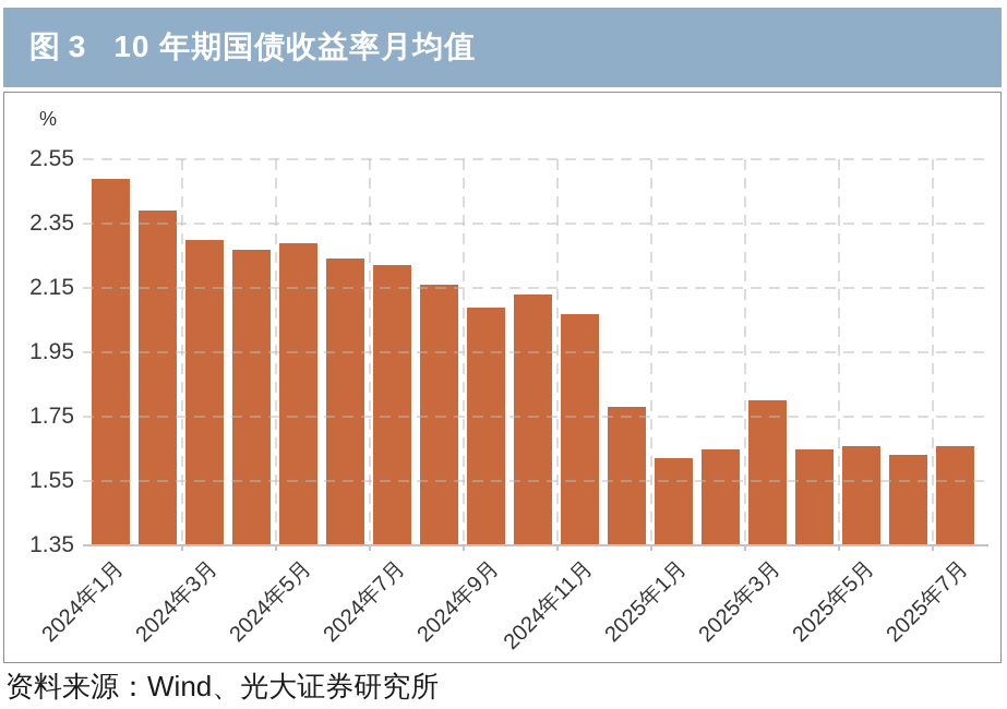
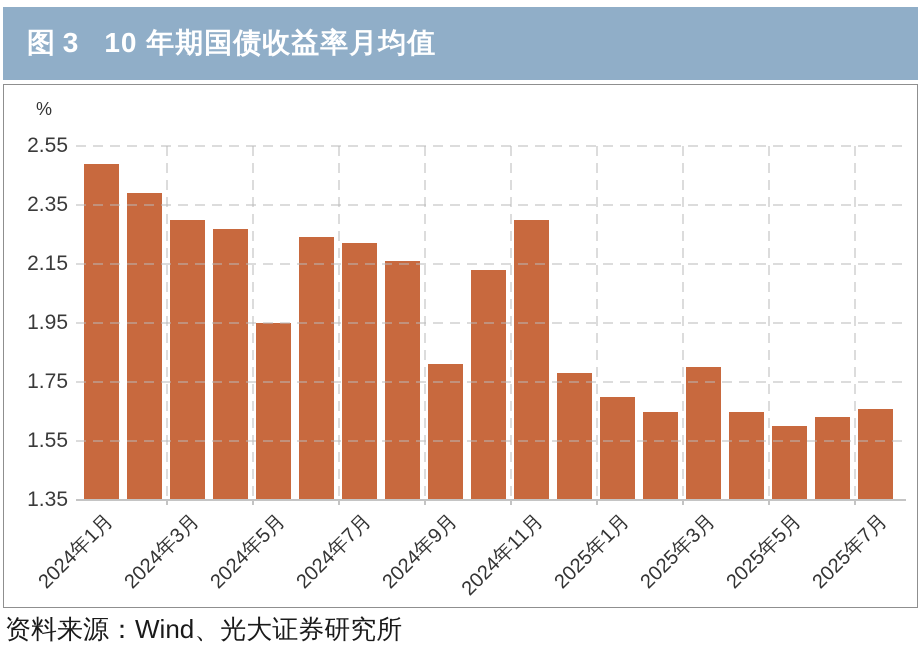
2024年5月: 2.29 -> 1.95
2024年9月: 2.09 -> 1.81
2024年11月: 2.07 -> 2.30
2025年1月: 1.62 -> 1.70
2025年5月: 1.66 -> 1.60
